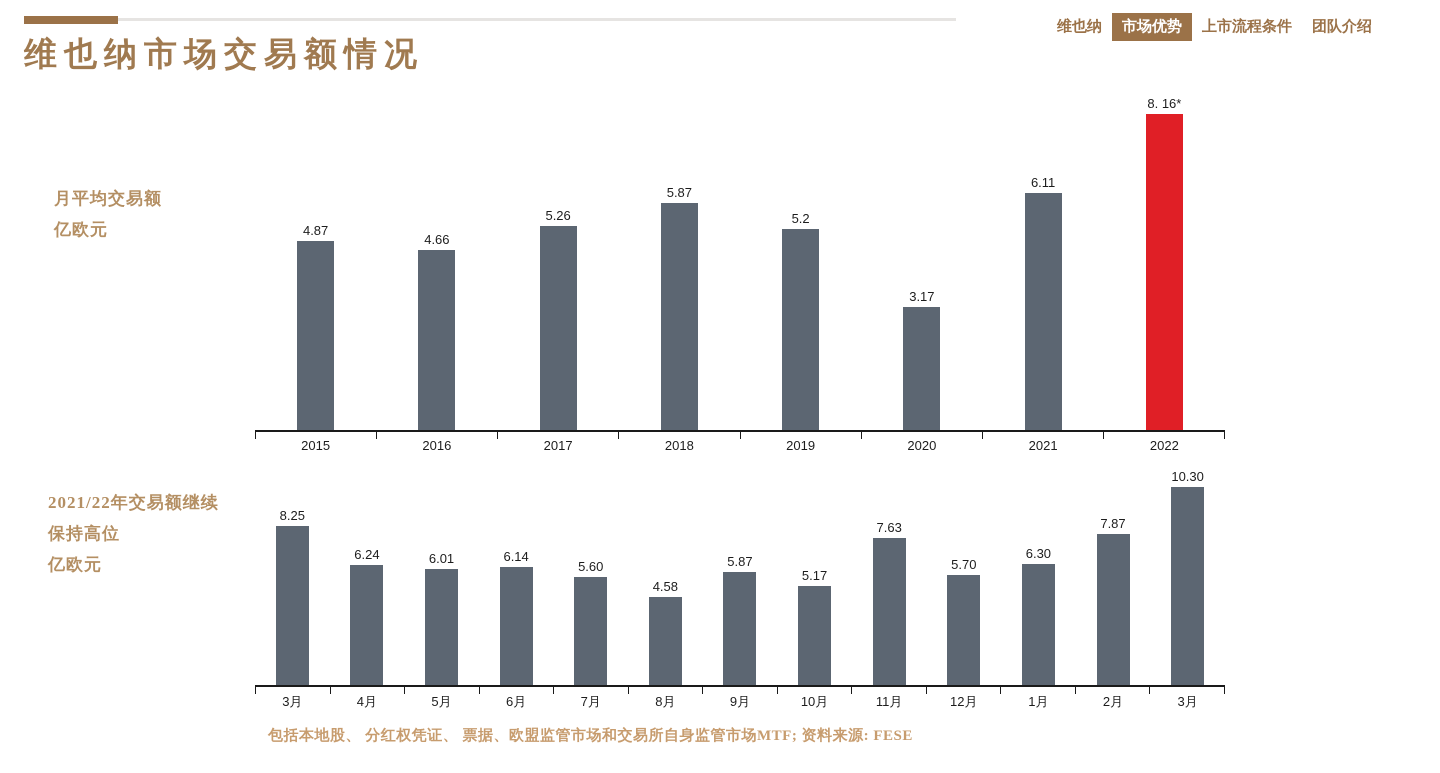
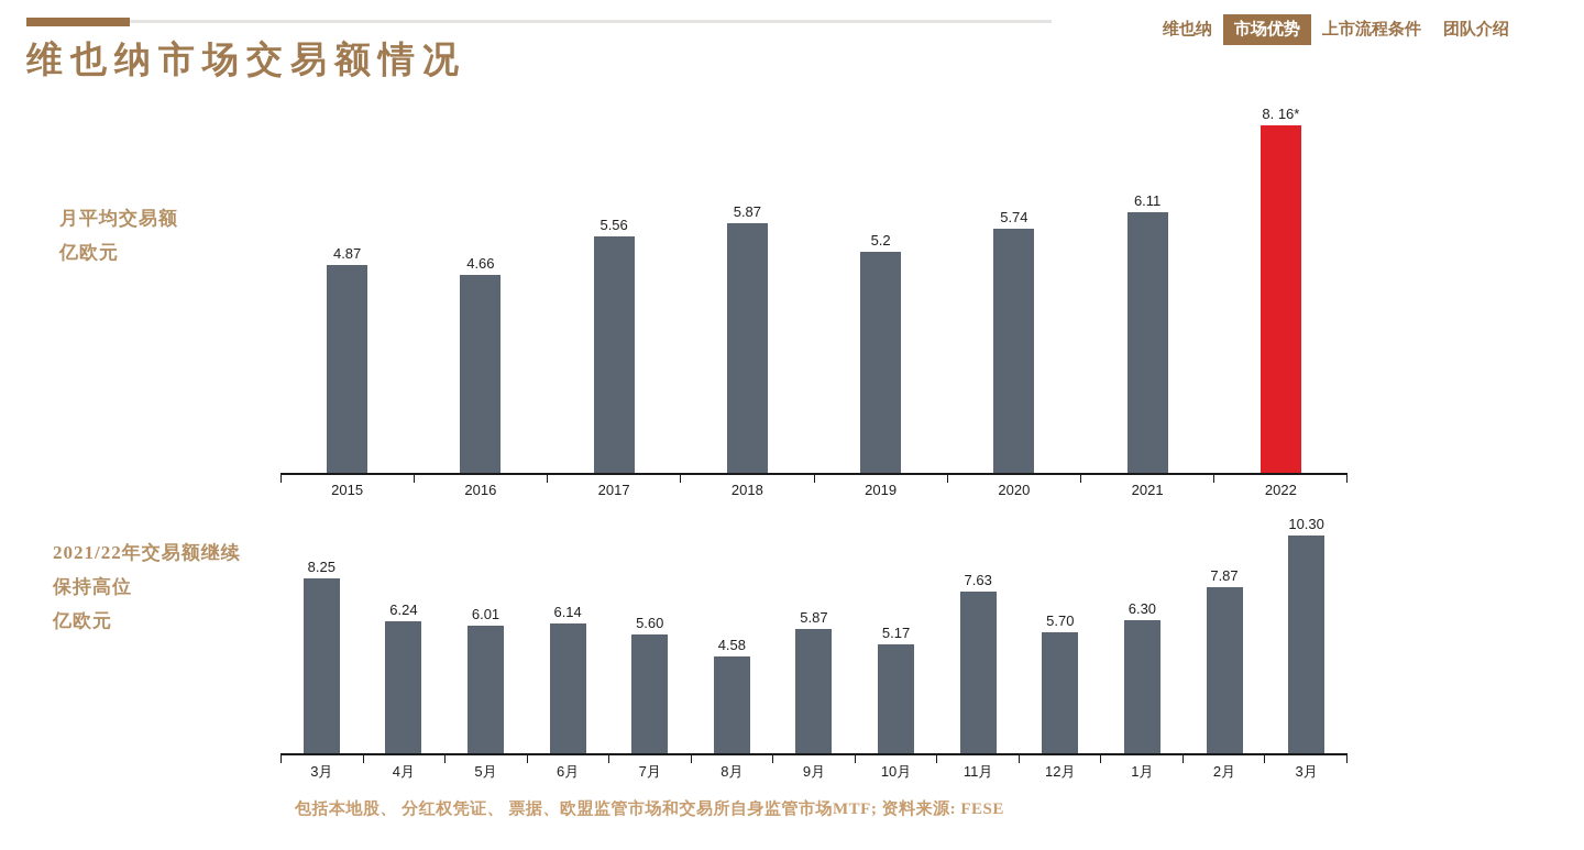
月平均交易额/2017: 5.26 -> 5.56
月平均交易额/2020: 3.17 -> 5.74
